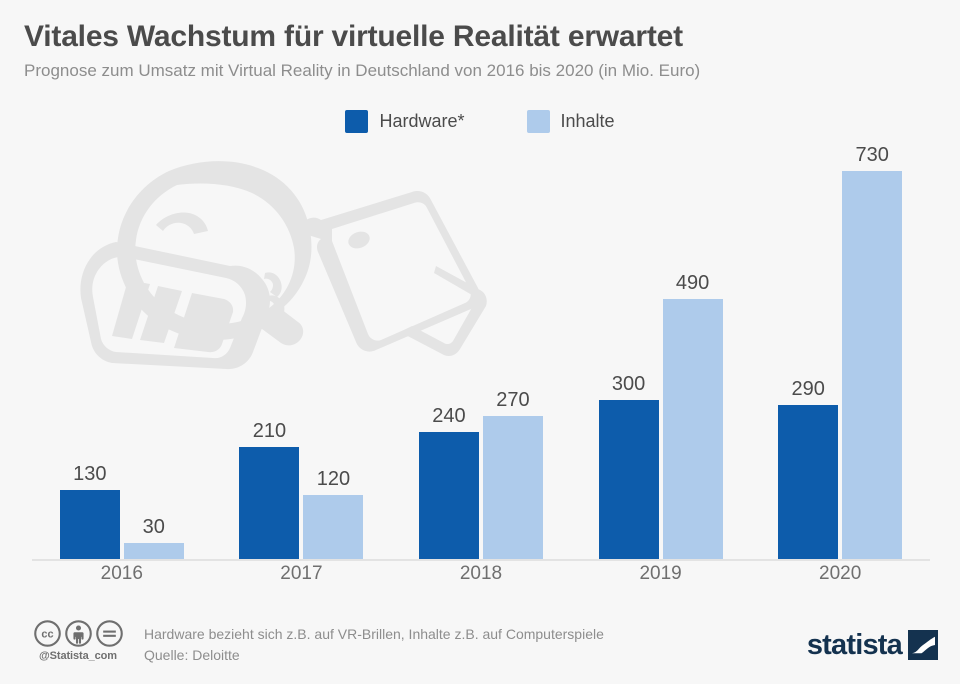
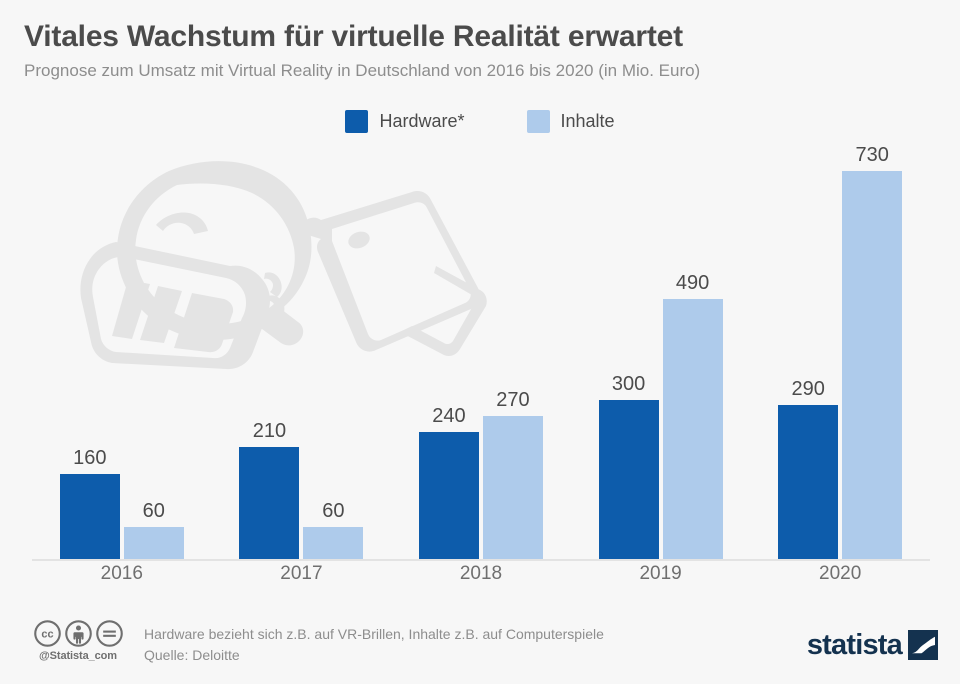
Hardware*/2016: 130 -> 160
Inhalte/2016: 30 -> 60
Inhalte/2017: 120 -> 60
